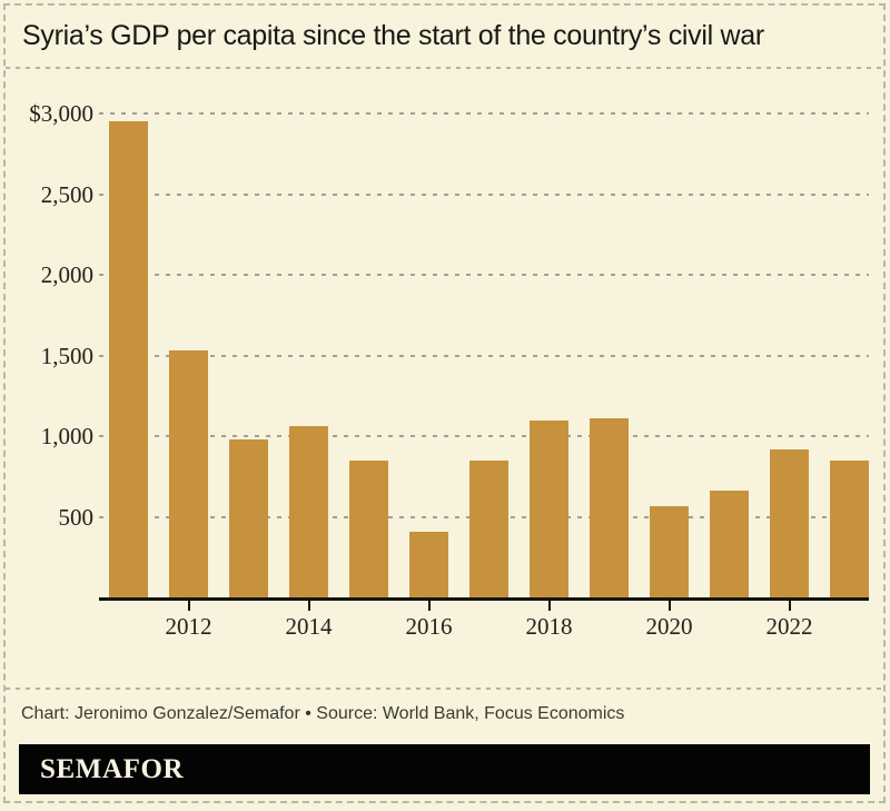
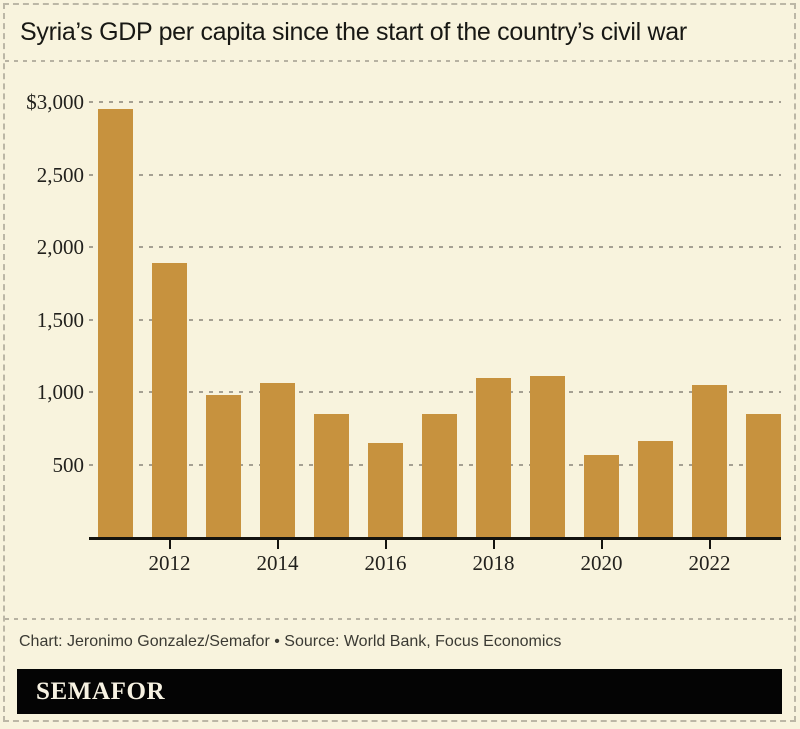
2012: $1530 -> $1890
2016: $410 -> $650
2022: $920 -> $1050
